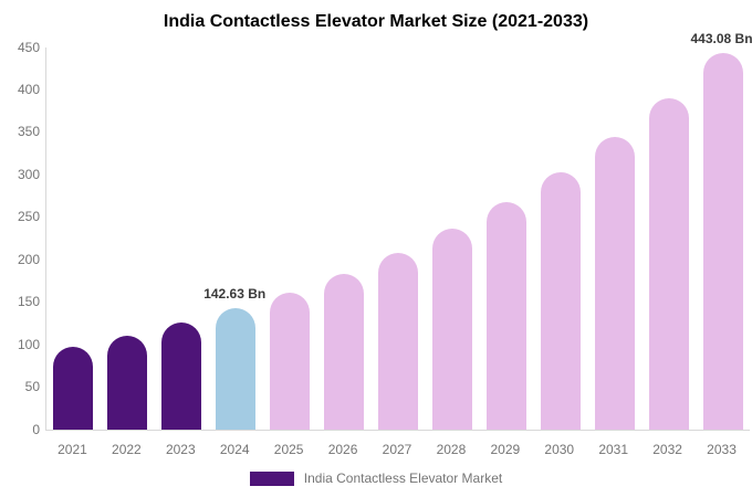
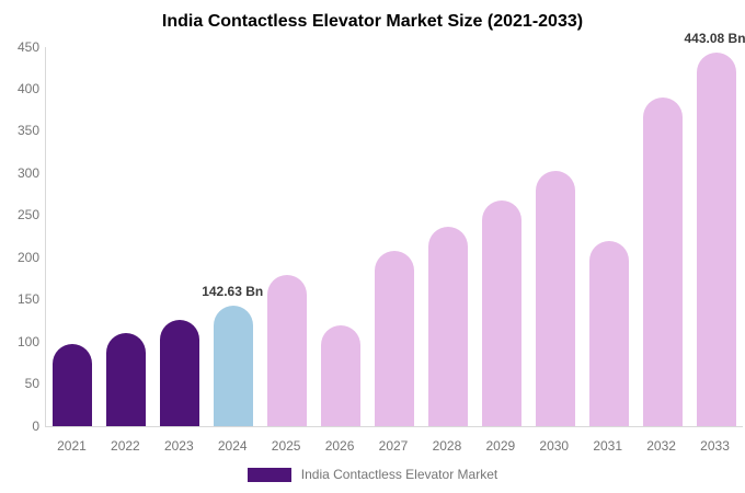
2025: 160 -> 180
2026: 180 -> 120
2031: 340 -> 220
